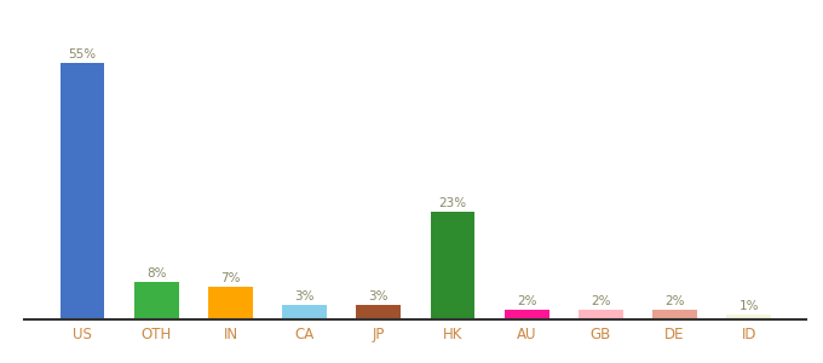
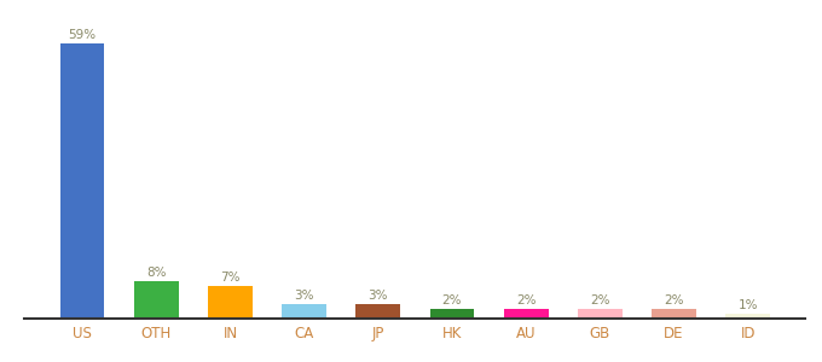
US: 55% -> 59%
HK: 23% -> 2%
